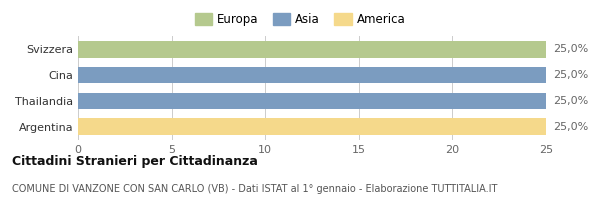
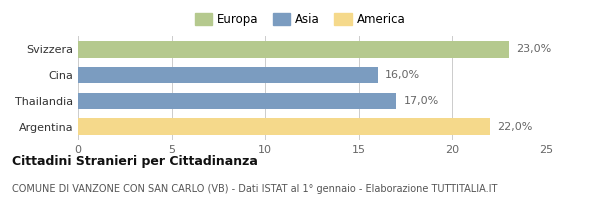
Svizzera: 25,0% -> 23,0%
Cina: 25,0% -> 16,0%
Thailandia: 25,0% -> 17,0%
Argentina: 25,0% -> 22,0%
